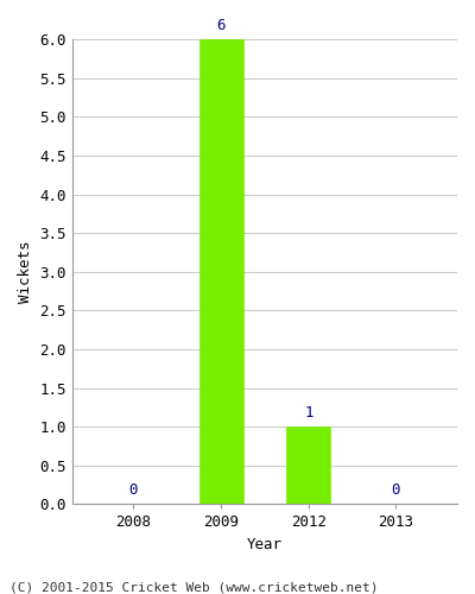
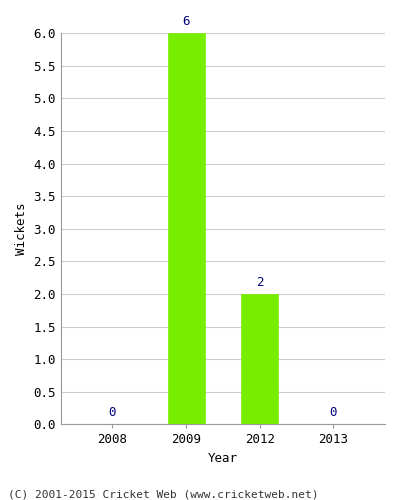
2012: 1 -> 2
